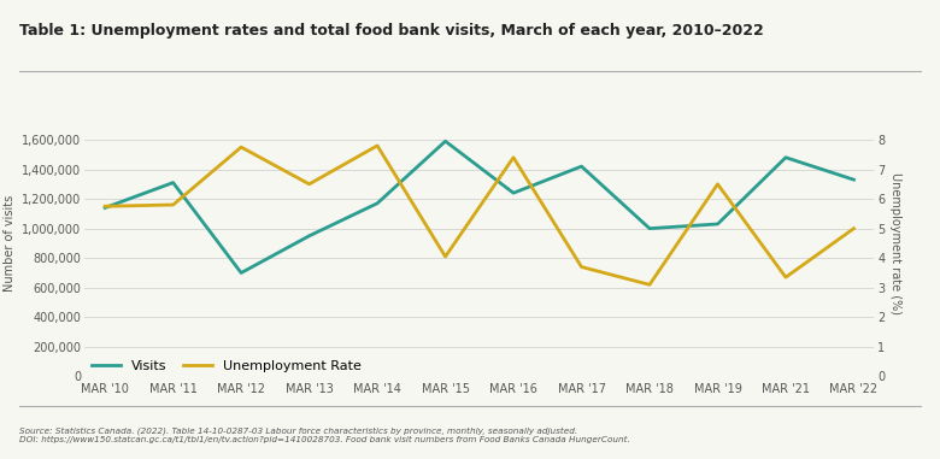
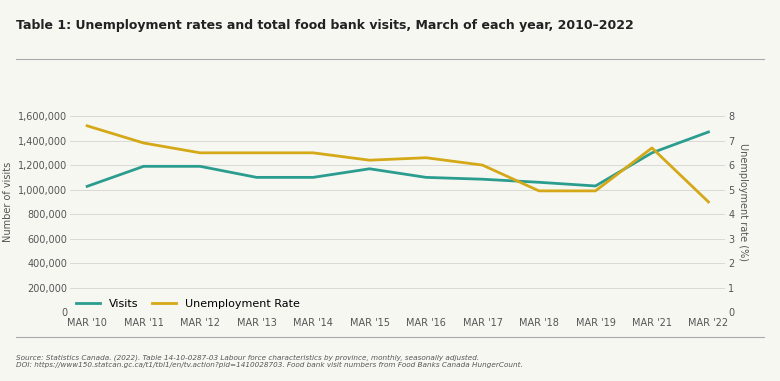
Visits/MAR '10: 1,140,000 -> 1,030,000
Unemployment Rate/MAR '10: 5.75 -> 7.60
Visits/MAR '11: 1,310,000 -> 1,190,000
Unemployment Rate/MAR '11: 5.80 -> 6.90
Visits/MAR '12: 700,000 -> 1,190,000
Unemployment Rate/MAR '12: 7.75 -> 6.50
Visits/MAR '13: 950,000 -> 1,100,000
Visits/MAR '14: 1,170,000 -> 1,100,000
Unemployment Rate/MAR '14: 7.80 -> 6.50
Visits/MAR '15: 1,590,000 -> 1,170,000
Unemployment Rate/MAR '15: 4.05 -> 6.20
Visits/MAR '16: 1,240,000 -> 1,100,000
Unemployment Rate/MAR '16: 7.40 -> 6.30
Visits/MAR '17: 1,420,000 -> 1,080,000
Unemployment Rate/MAR '17: 3.70 -> 6.00
Visits/MAR '18: 1,000,000 -> 1,060,000
Unemployment Rate/MAR '18: 3.10 -> 4.95
Unemployment Rate/MAR '19: 6.50 -> 4.95
Visits/MAR '21: 1,480,000 -> 1,300,000
Unemployment Rate/MAR '21: 3.35 -> 6.70
Visits/MAR '22: 1,330,000 -> 1,470,000
Unemployment Rate/MAR '22: 5.00 -> 4.50
